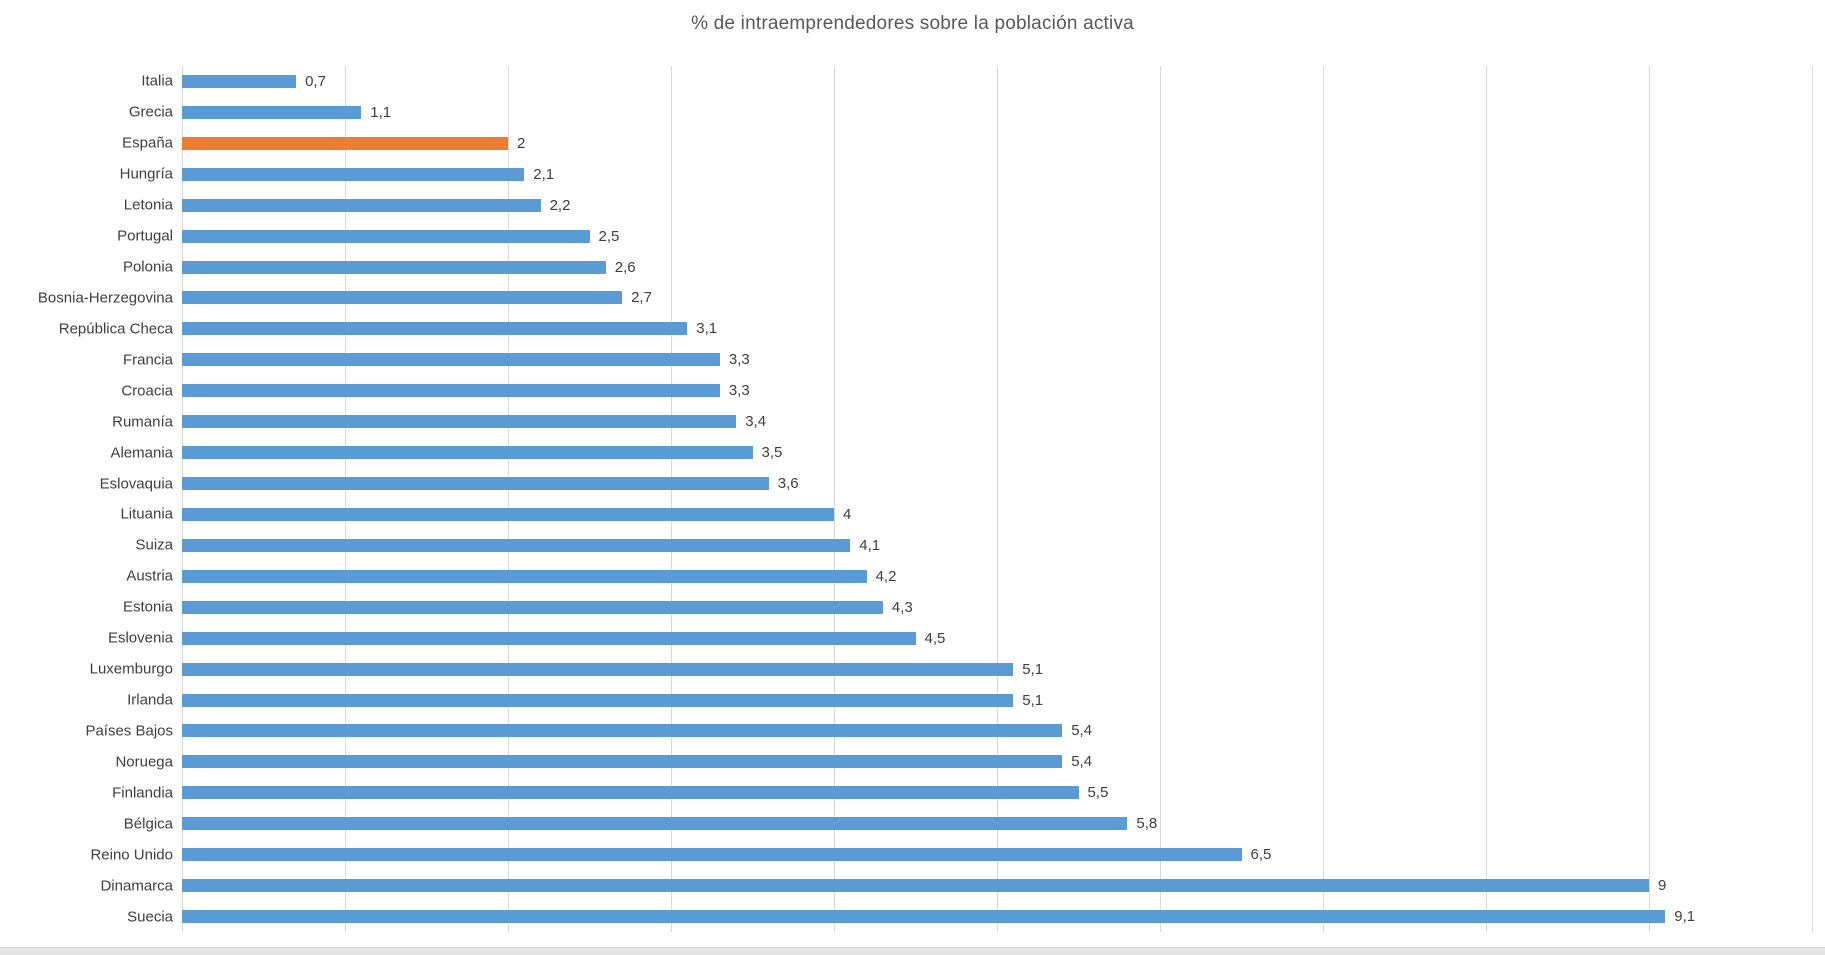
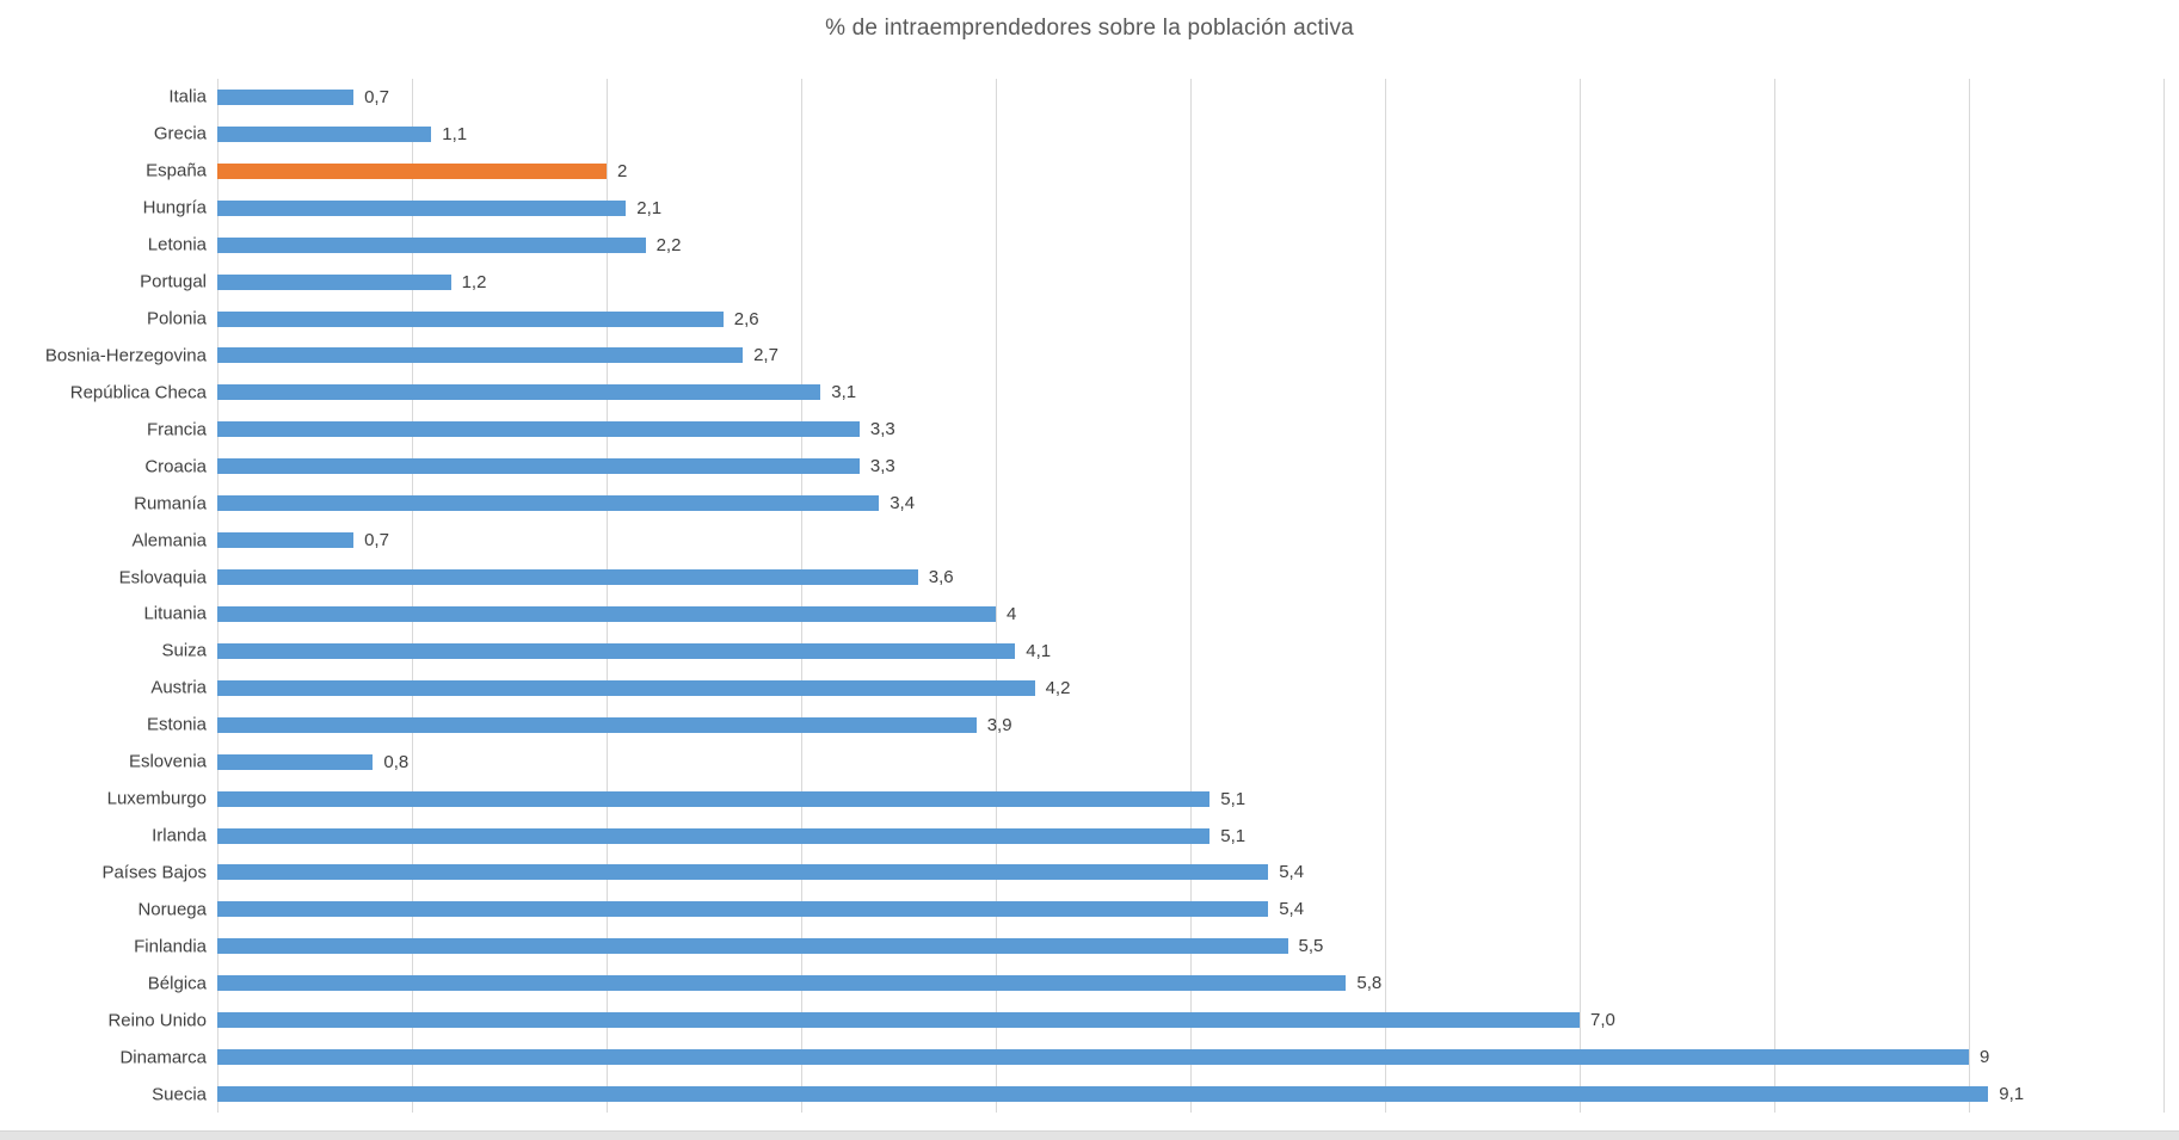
Portugal: 2,5 -> 1,2
Alemania: 3,5 -> 0,7
Estonia: 4,3 -> 3,9
Eslovenia: 4,5 -> 0,8
Reino Unido: 6,5 -> 7,0
